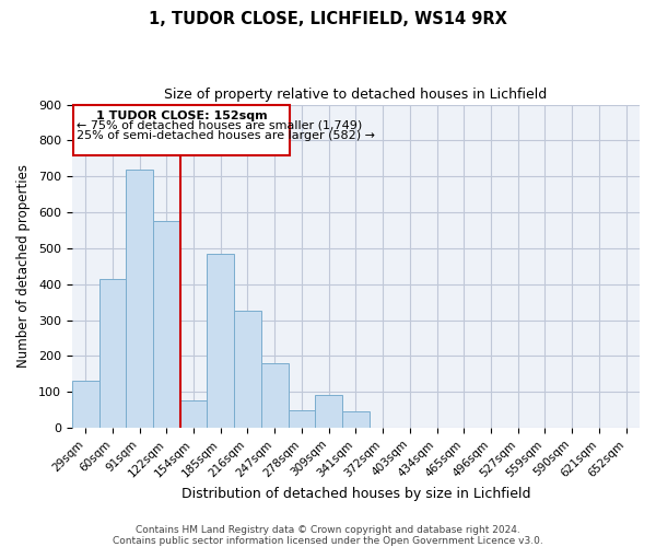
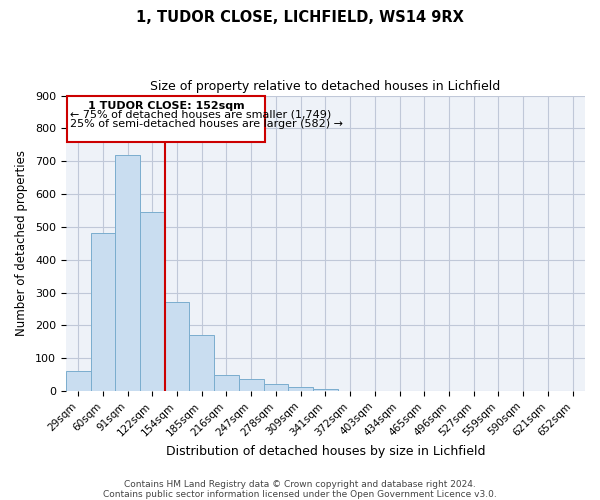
29sqm: 130 -> 60
60sqm: 415 -> 480
122sqm: 575 -> 545
154sqm: 75 -> 270
185sqm: 485 -> 172
216sqm: 325 -> 48
247sqm: 180 -> 35
278sqm: 50 -> 20
309sqm: 90 -> 13
341sqm: 45 -> 5
